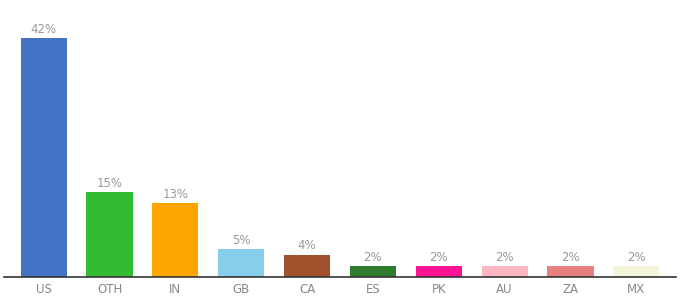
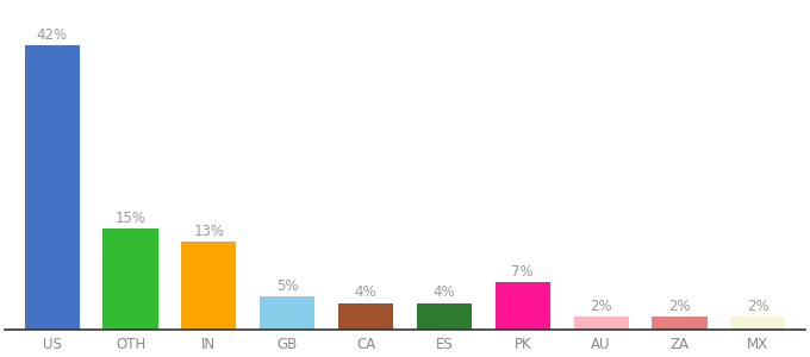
ES: 2% -> 4%
PK: 2% -> 7%
